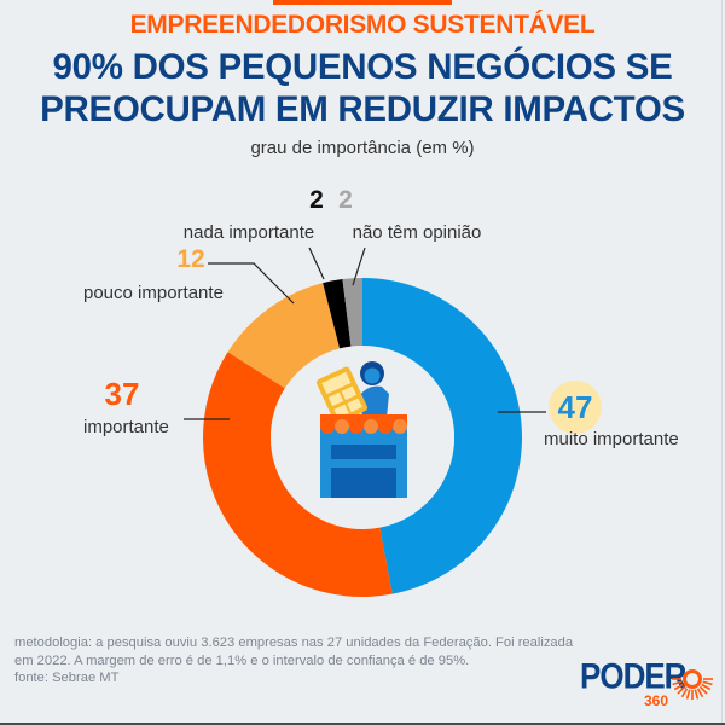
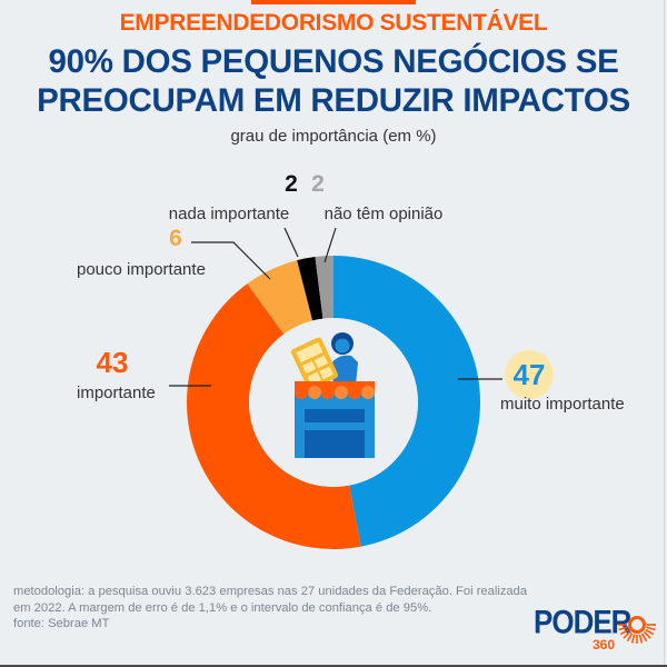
importante: 37 -> 43
pouco importante: 12 -> 6
